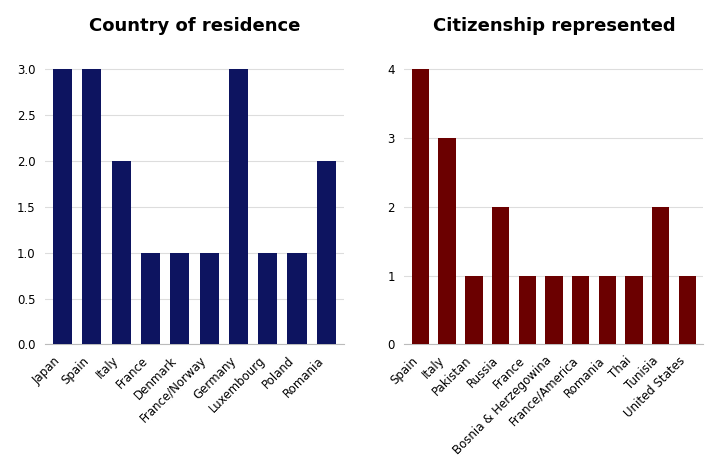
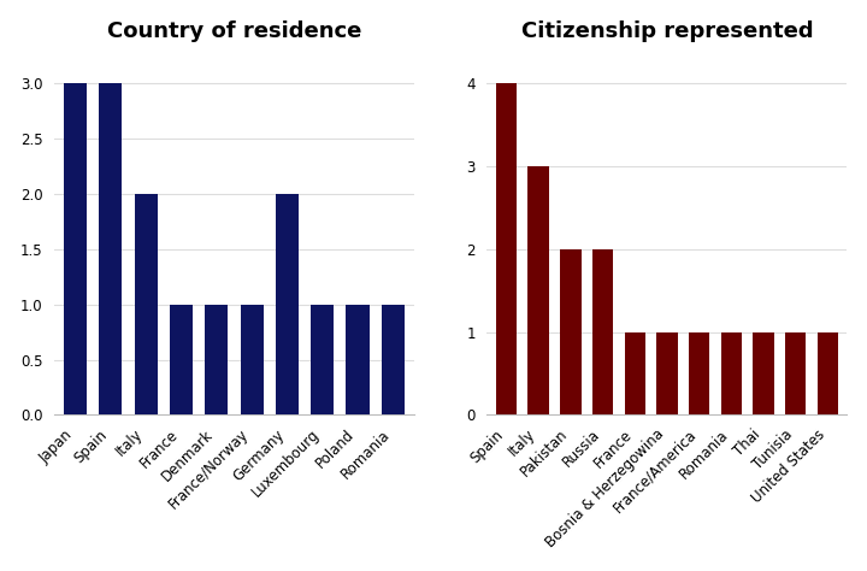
Country of residence/Germany: 3 -> 2
Country of residence/Romania: 2 -> 1
Citizenship represented/Pakistan: 1 -> 2
Citizenship represented/Tunisia: 2 -> 1
